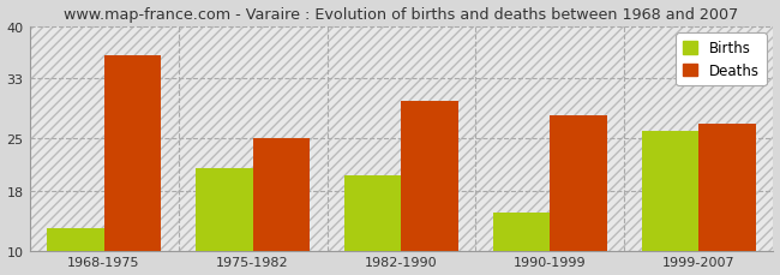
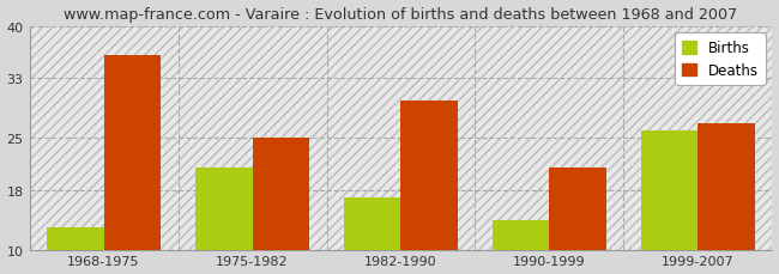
Births/1982-1990: 20 -> 17
Births/1990-1999: 15 -> 14
Deaths/1990-1999: 28 -> 21
